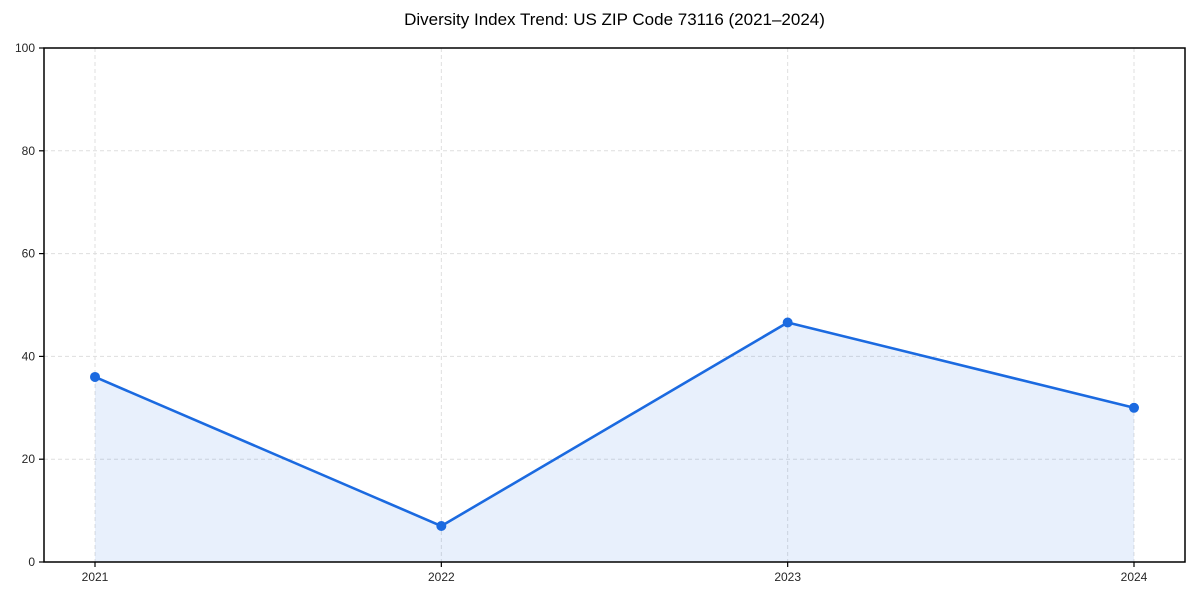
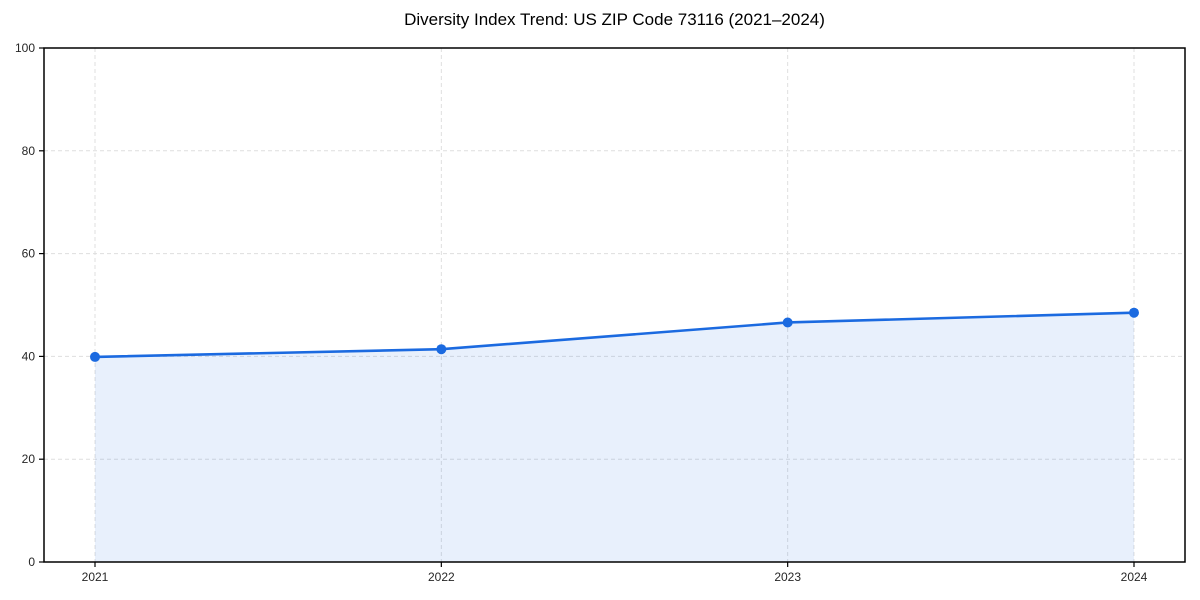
2021: 36 -> 40
2022: 7 -> 41
2024: 30 -> 48
